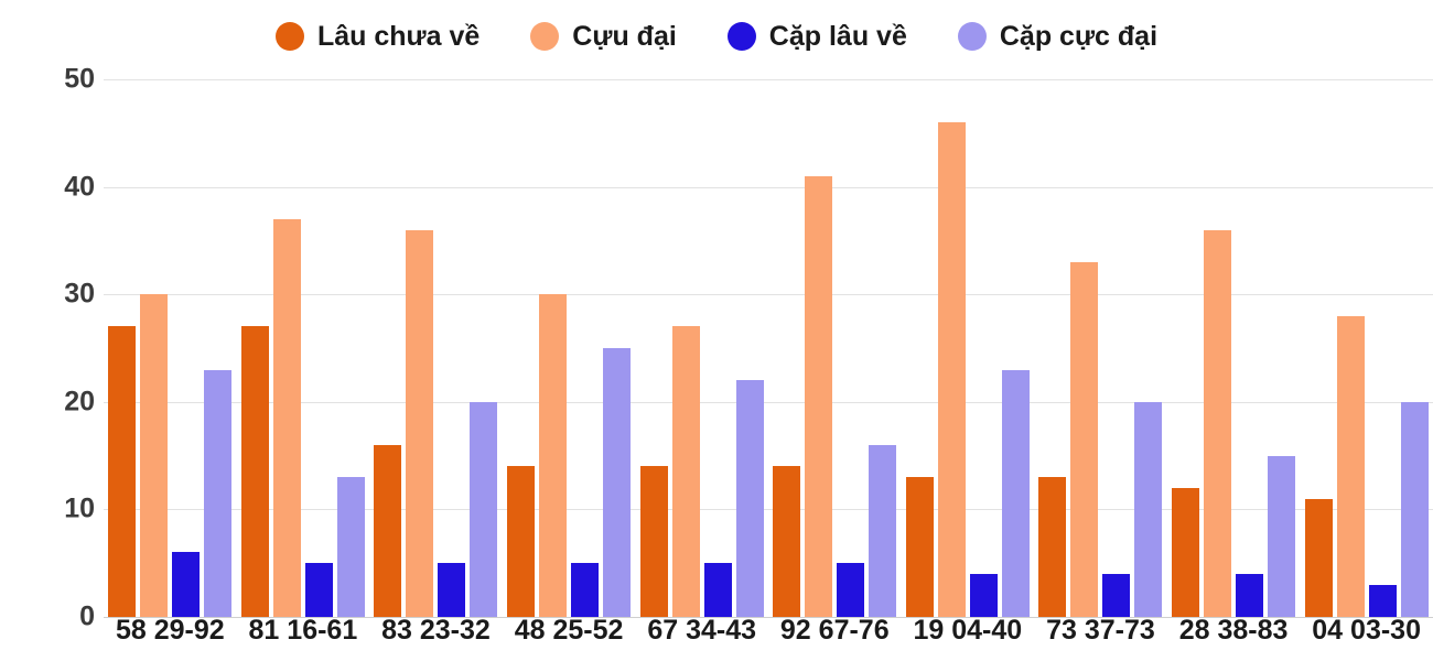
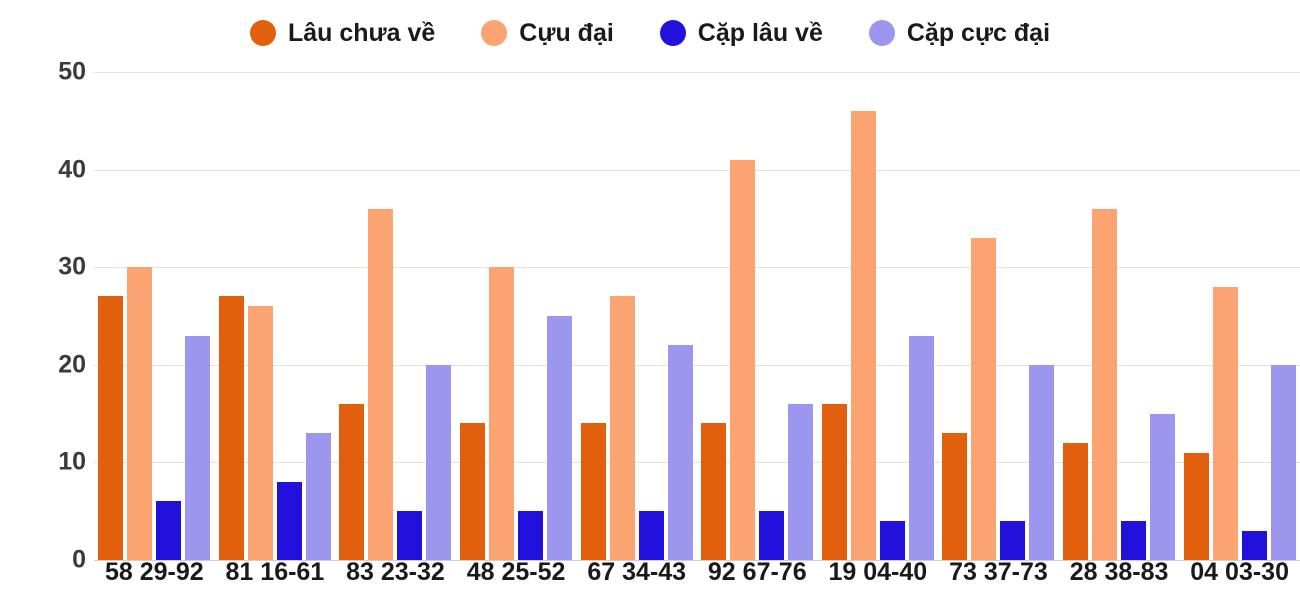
Cựu đại/81 16-61: 37 -> 26
Cặp lâu về/81 16-61: 5 -> 8
Lâu chưa về/19 04-40: 13 -> 16
